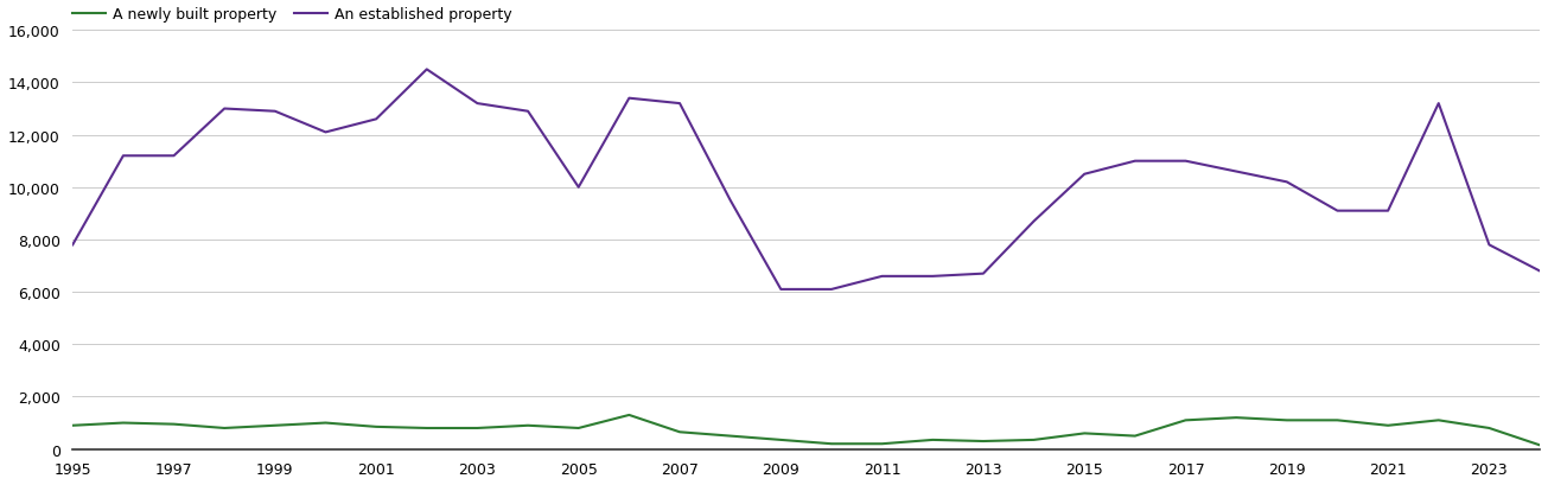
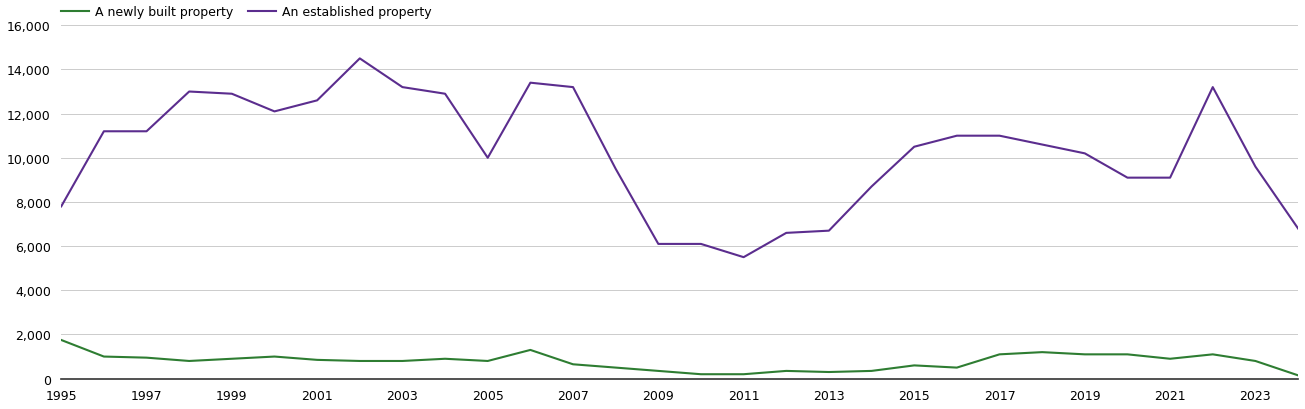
A newly built property/1995: 900 -> 1,750
An established property/2011: 6,600 -> 5,500
An established property/2023: 7,800 -> 9,600
